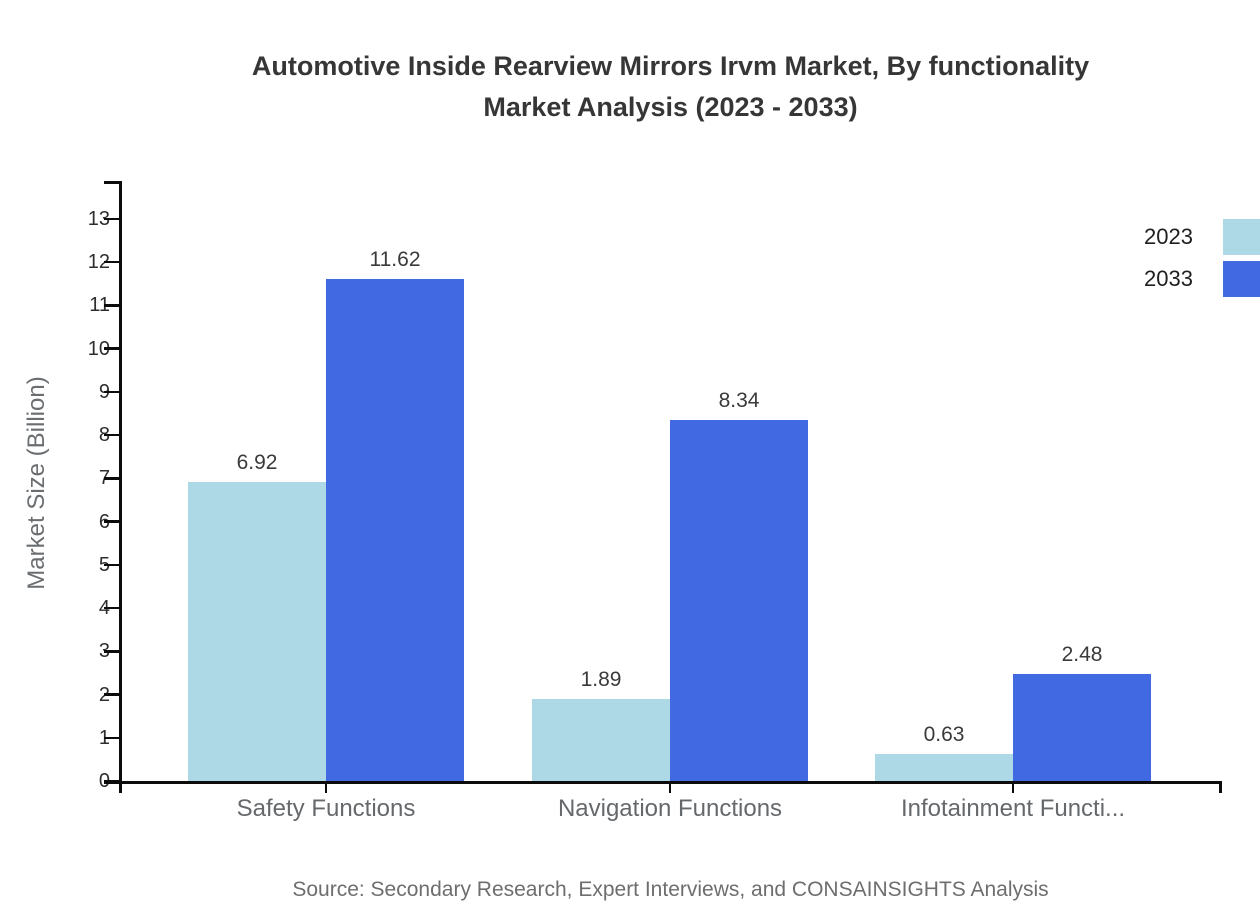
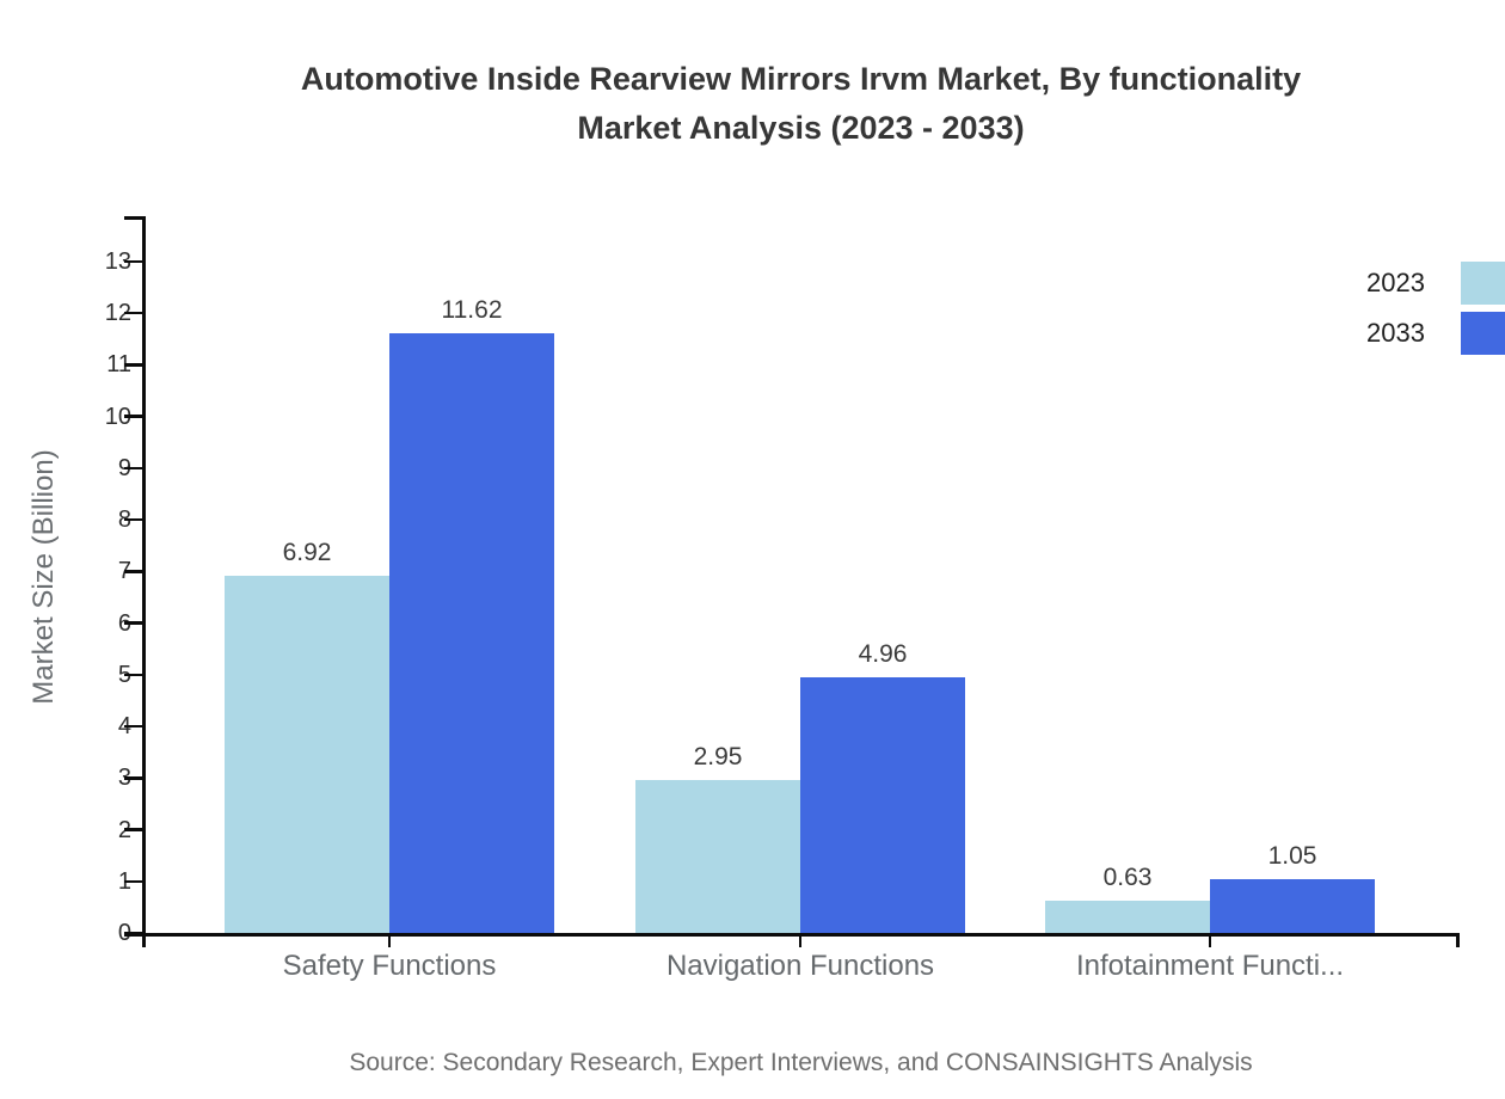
2023/Navigation Functions: 1.89 -> 2.95
2033/Navigation Functions: 8.34 -> 4.96
2033/Infotainment Functi...: 2.48 -> 1.05
